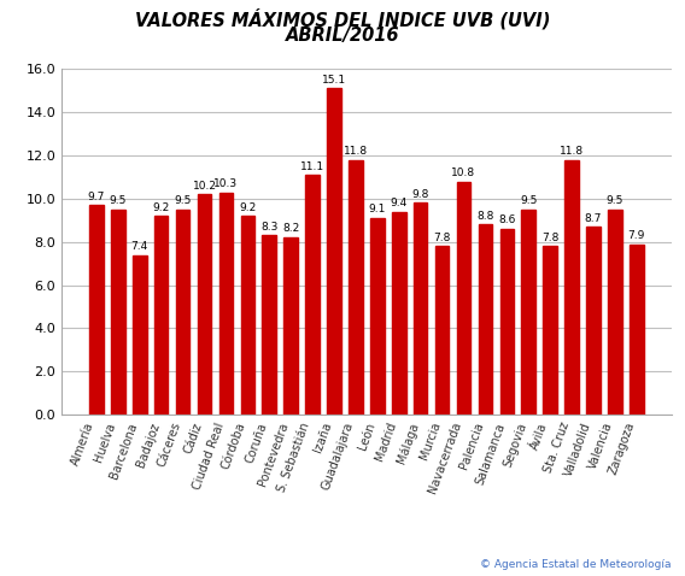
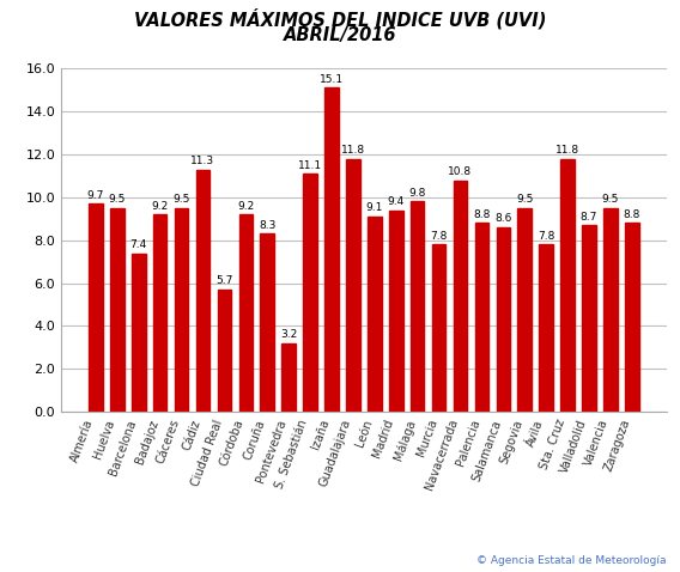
Cádiz: 10.2 -> 11.3
Ciudad Real: 10.3 -> 5.7
Pontevedra: 8.2 -> 3.2
Zaragoza: 7.9 -> 8.8
